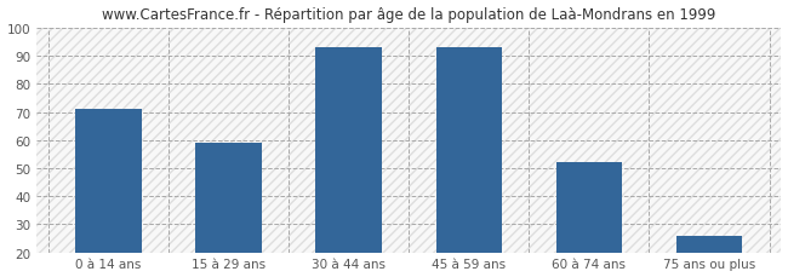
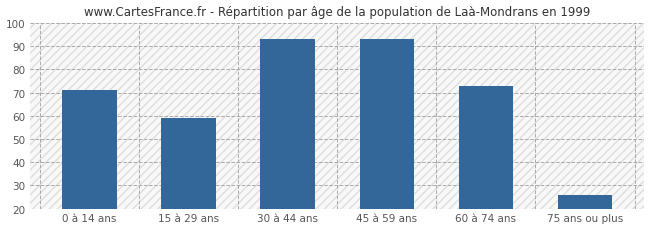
60 à 74 ans: 52 -> 73
